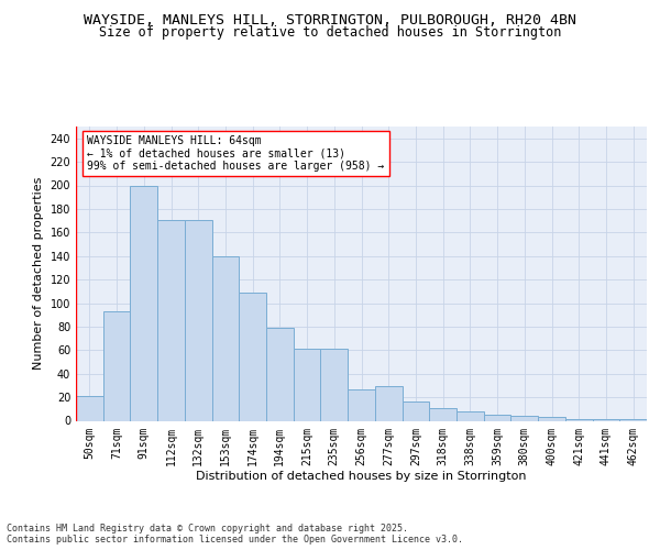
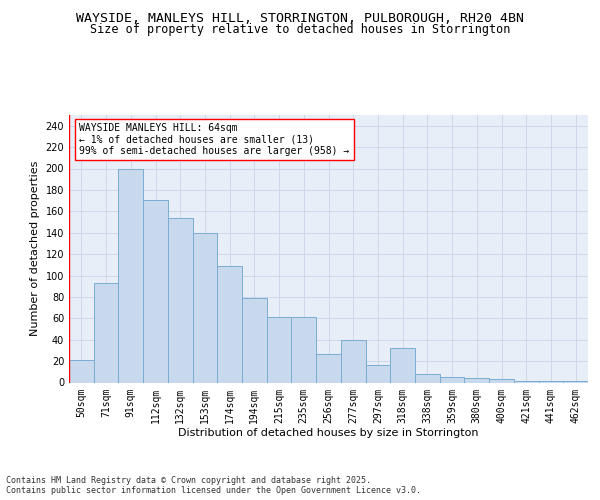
132sqm: 171 -> 154
277sqm: 29 -> 40
318sqm: 11 -> 32
